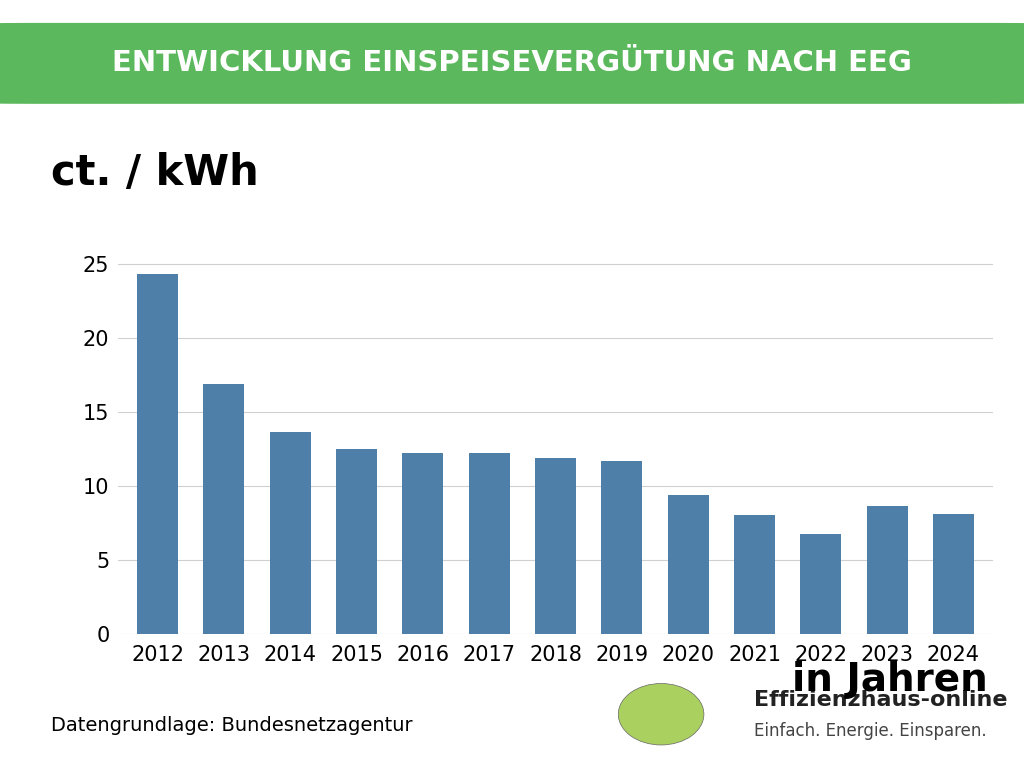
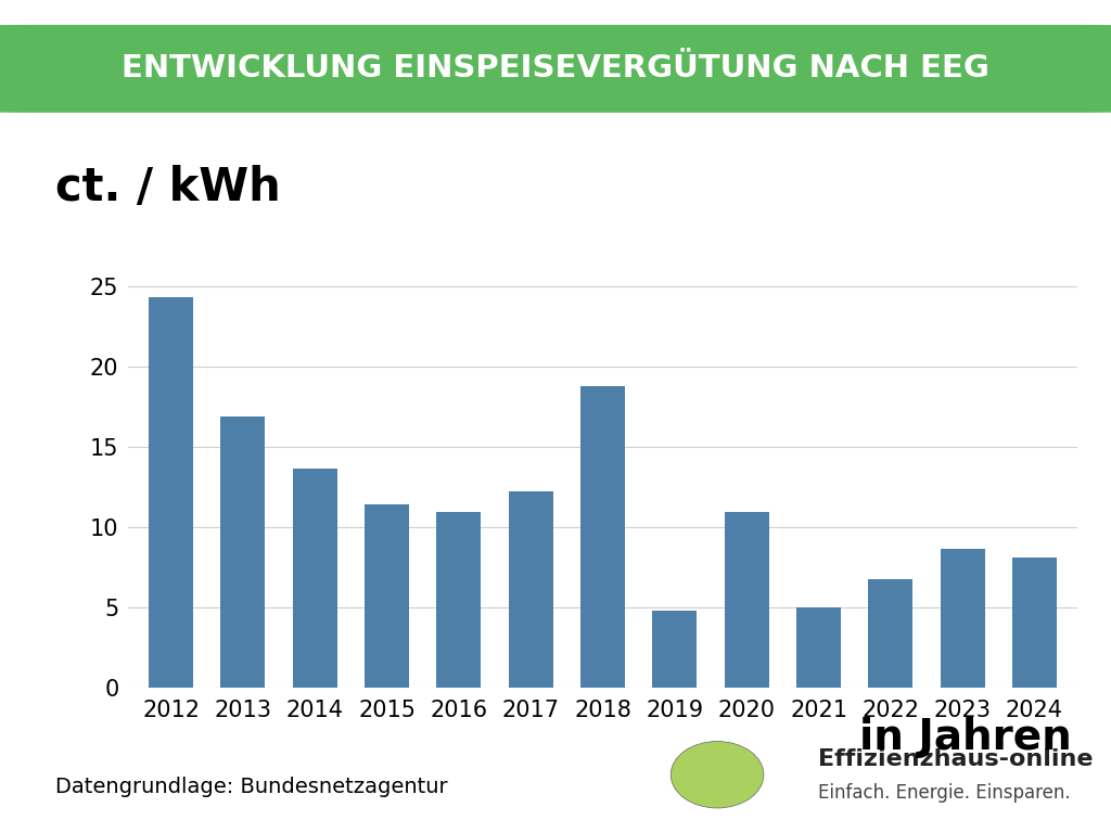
2015: 12.5 -> 11.4
2016: 12.2 -> 10.9
2018: 11.9 -> 18.8
2019: 11.7 -> 4.8
2020: 9.4 -> 10.9
2021: 8.0 -> 5.0
